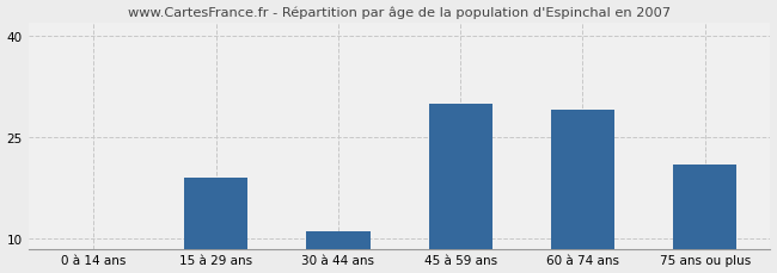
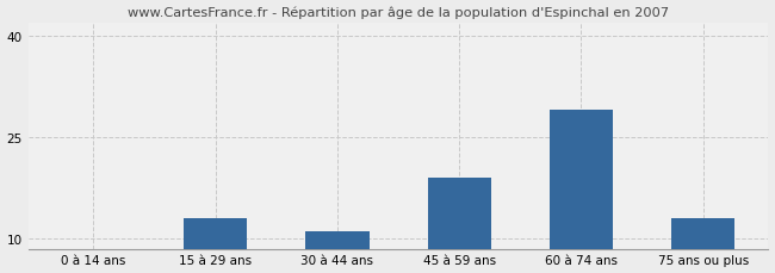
15 à 29 ans: 19 -> 13
45 à 59 ans: 30 -> 19
75 ans ou plus: 21 -> 13
